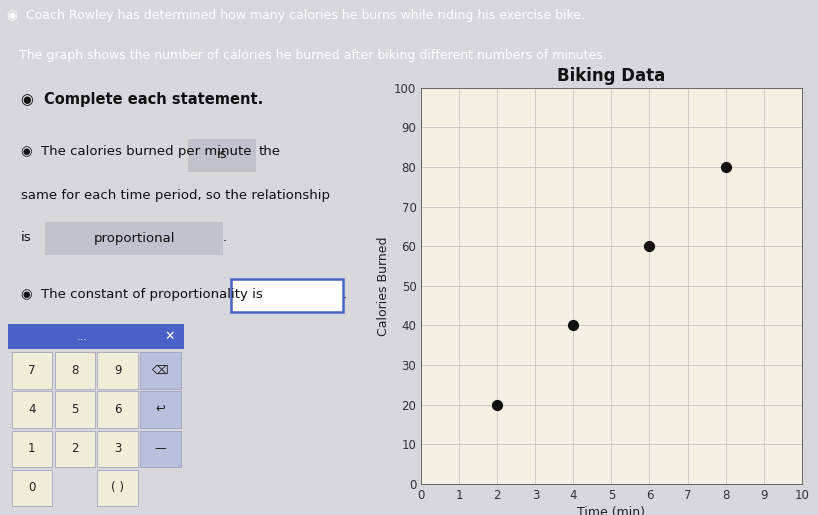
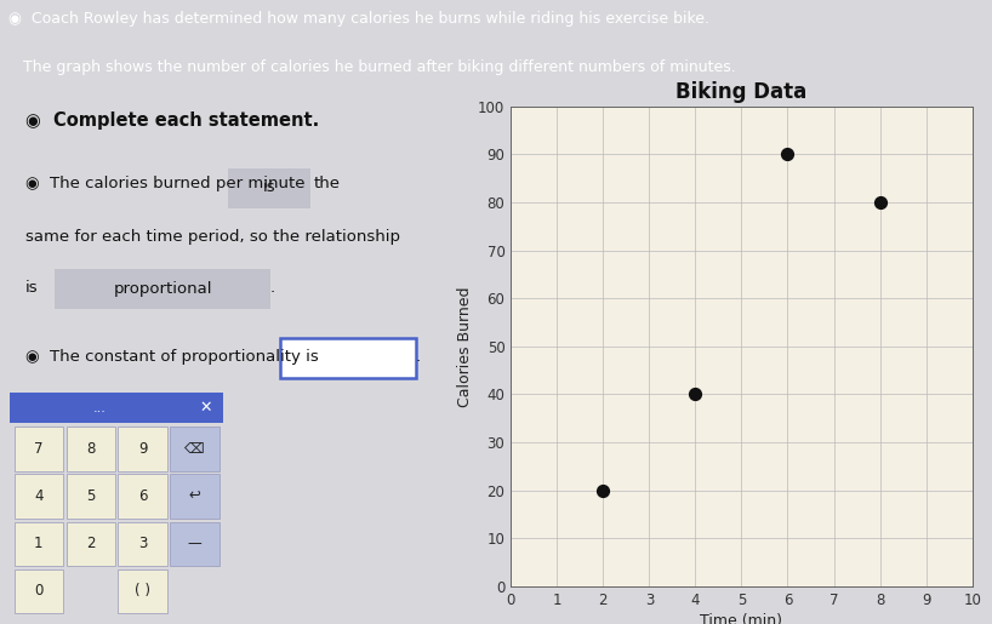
6: 60 -> 90
